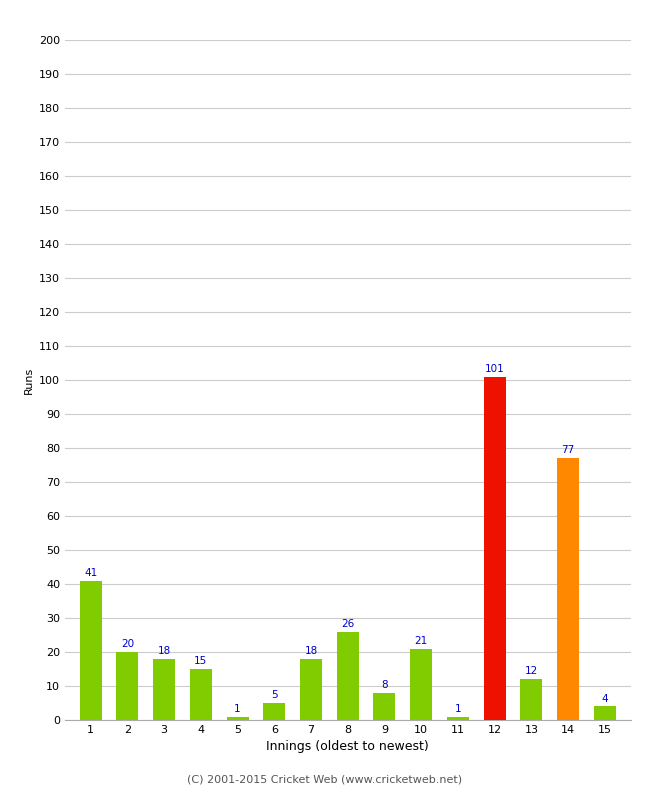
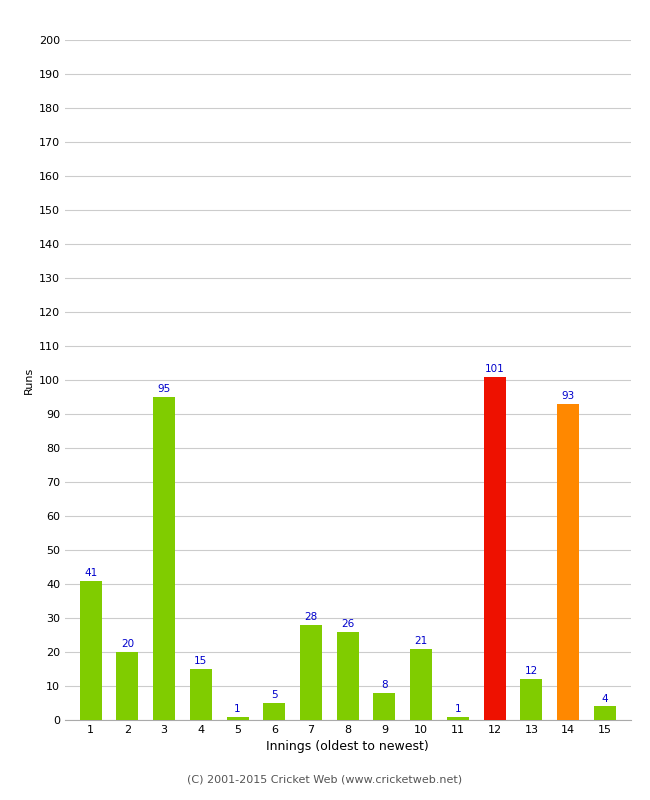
3: 18 -> 95
7: 18 -> 28
14: 77 -> 93
